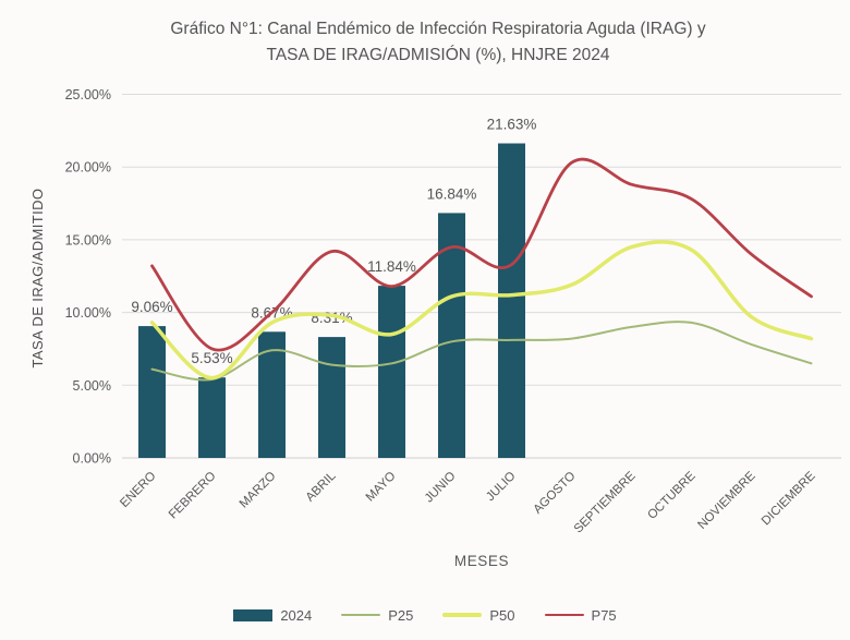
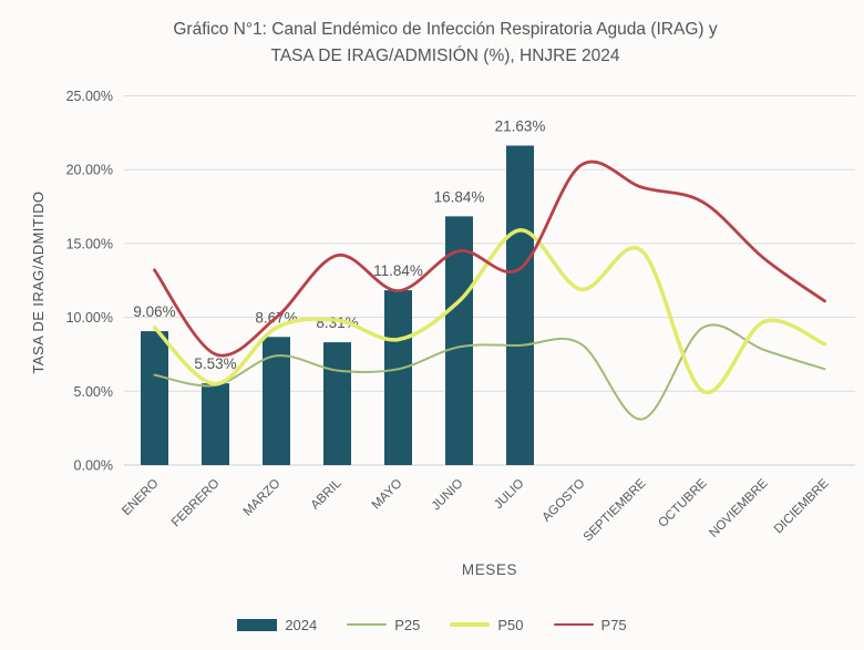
P50/JULIO: 11.2% -> 15.9%
P25/SEPTIEMBRE: 9.0% -> 3.1%
P50/OCTUBRE: 14.3% -> 5.0%
